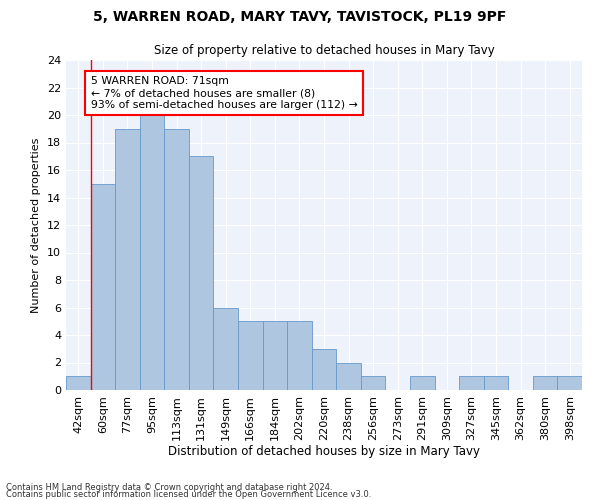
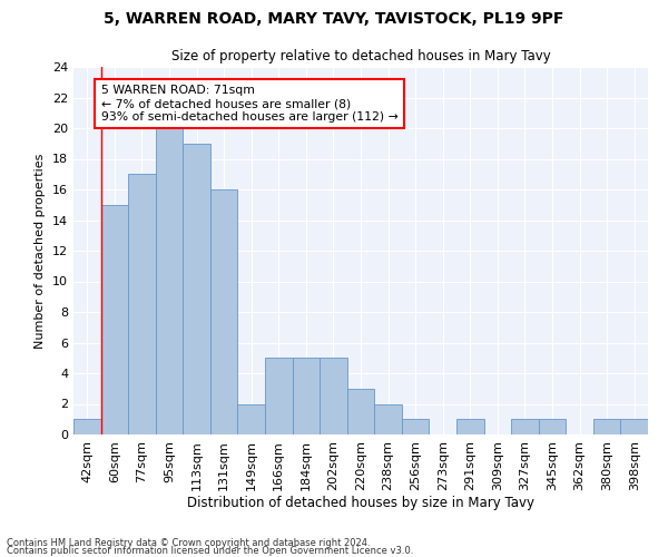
77sqm: 19 -> 17
131sqm: 17 -> 16
149sqm: 6 -> 2
